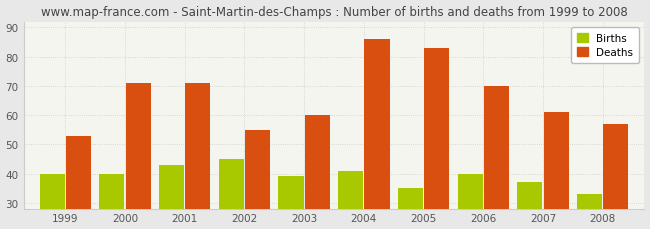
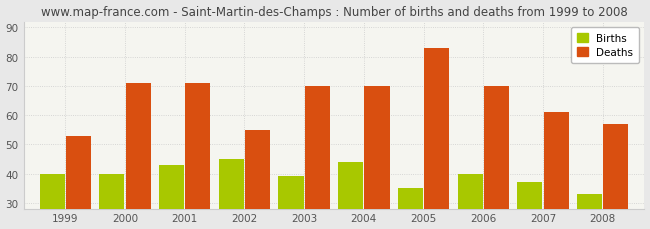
Deaths/2003: 60 -> 70
Births/2004: 41 -> 44
Deaths/2004: 86 -> 70
